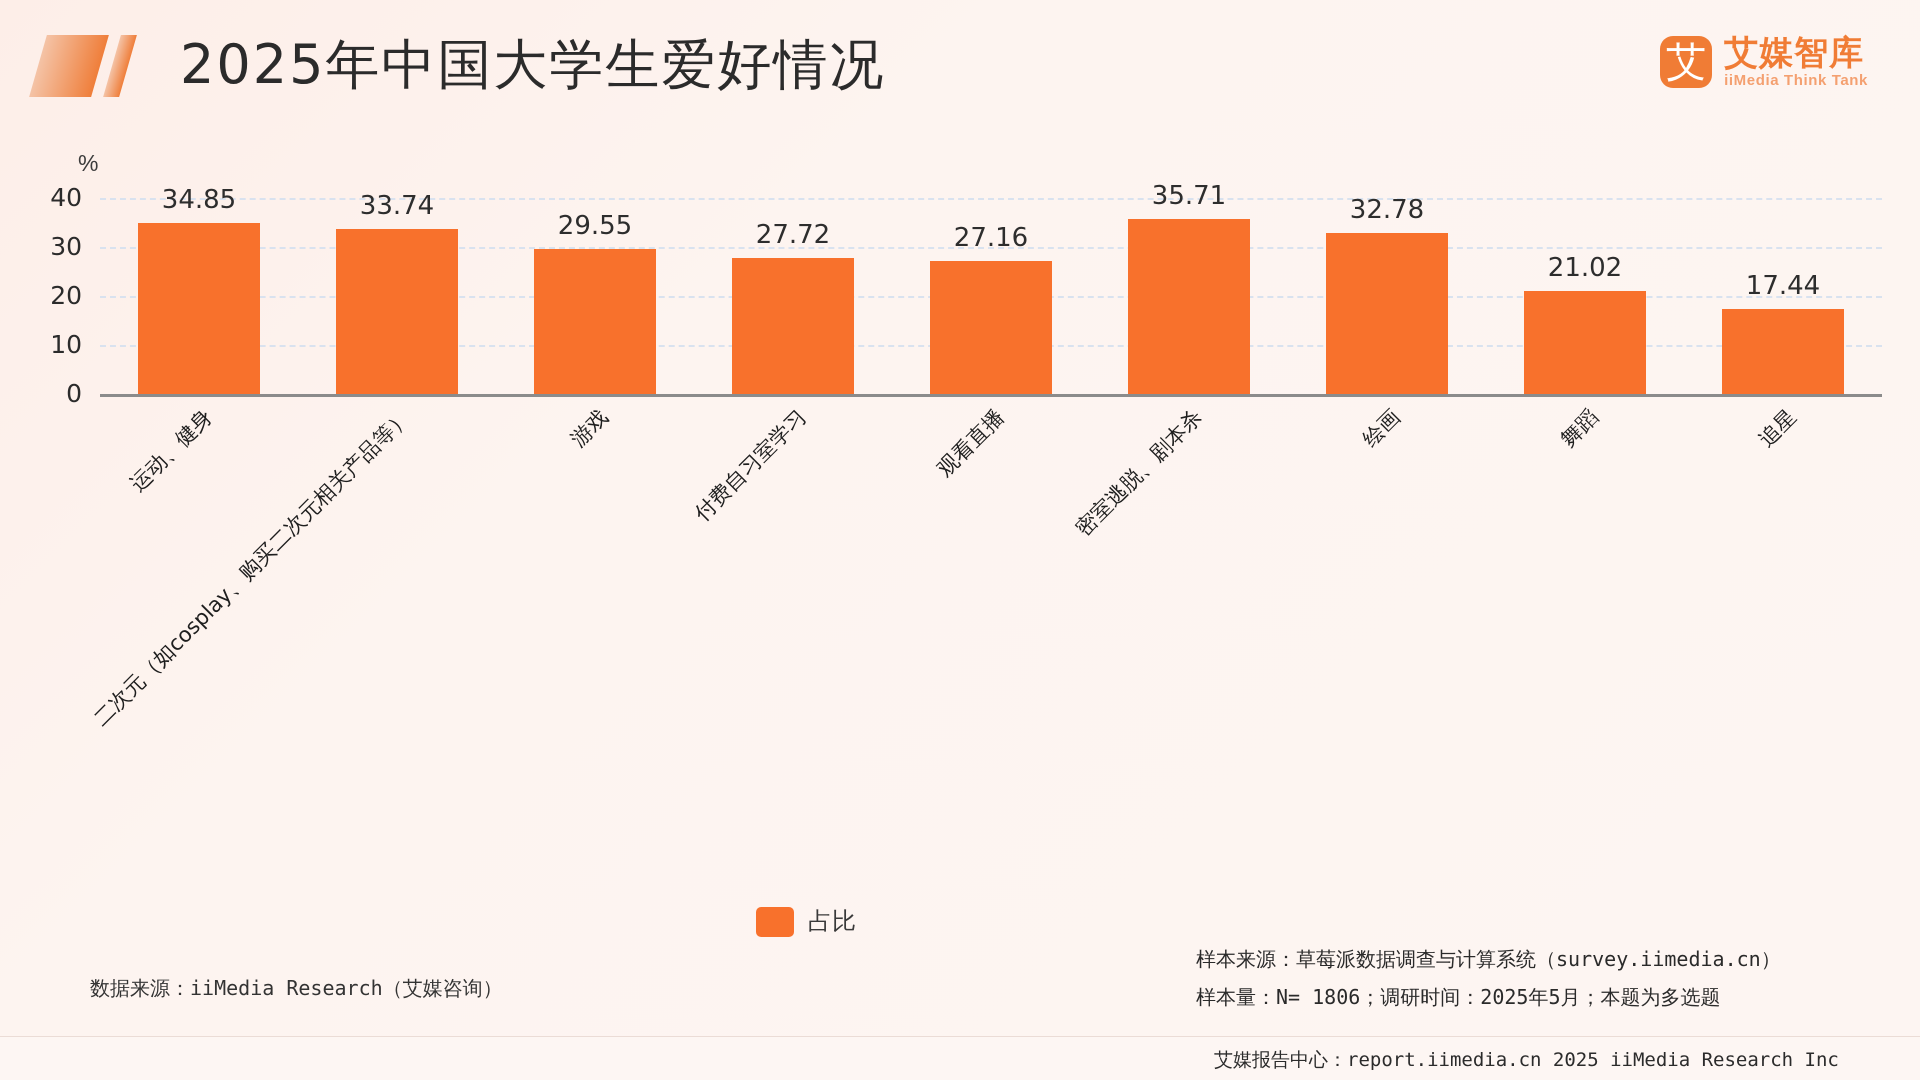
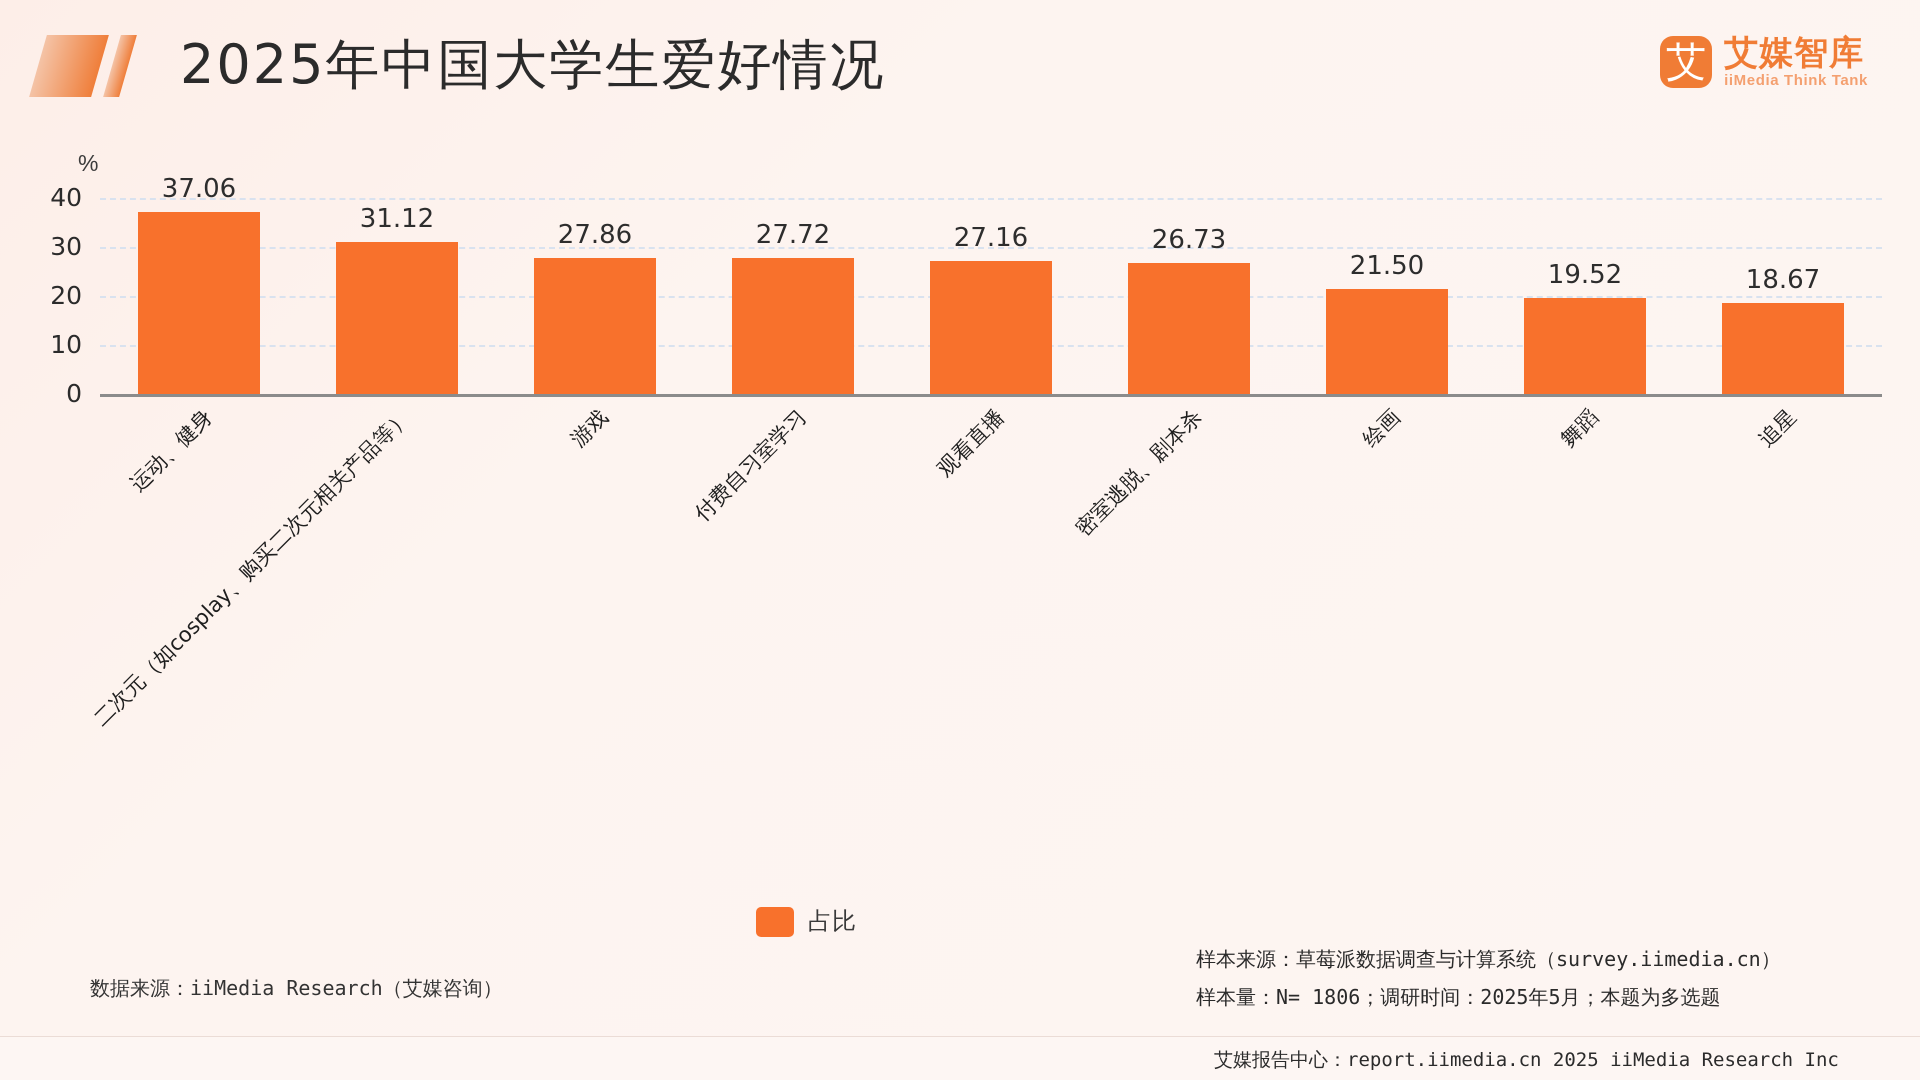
运动、健身: 34.85 -> 37.06
二次元（如cosplay、购买二次元相关产品等）: 33.74 -> 31.12
游戏: 29.55 -> 27.86
密室逃脱、剧本杀: 35.71 -> 26.73
绘画: 32.78 -> 21.50
舞蹈: 21.02 -> 19.52
追星: 17.44 -> 18.67
